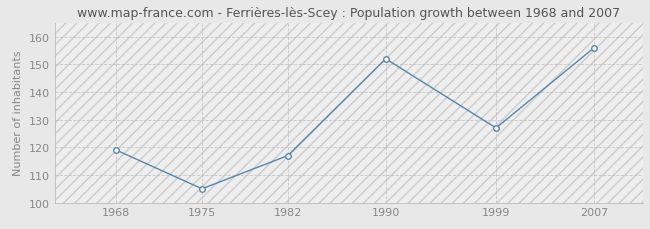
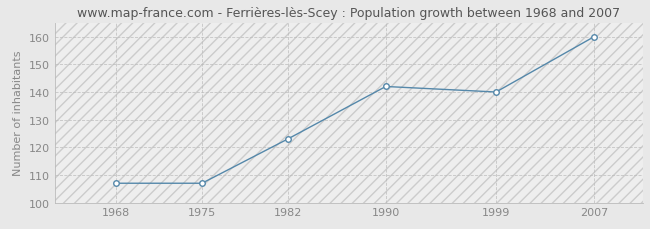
1968: 119 -> 107
1975: 105 -> 107
1982: 117 -> 123
1990: 152 -> 142
1999: 127 -> 140
2007: 156 -> 160
